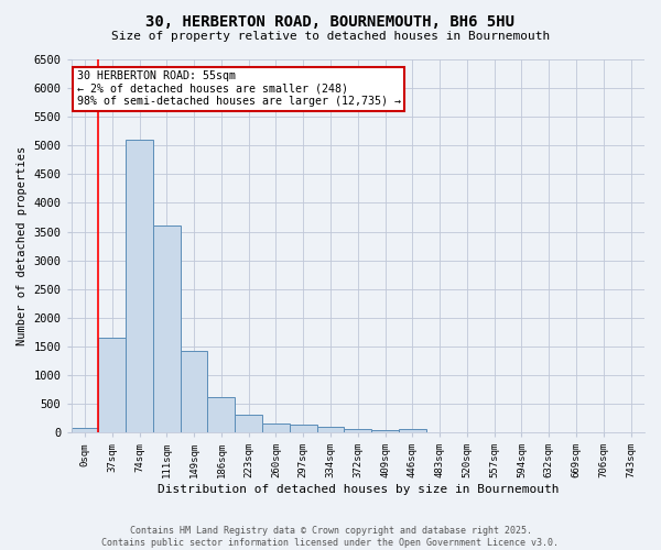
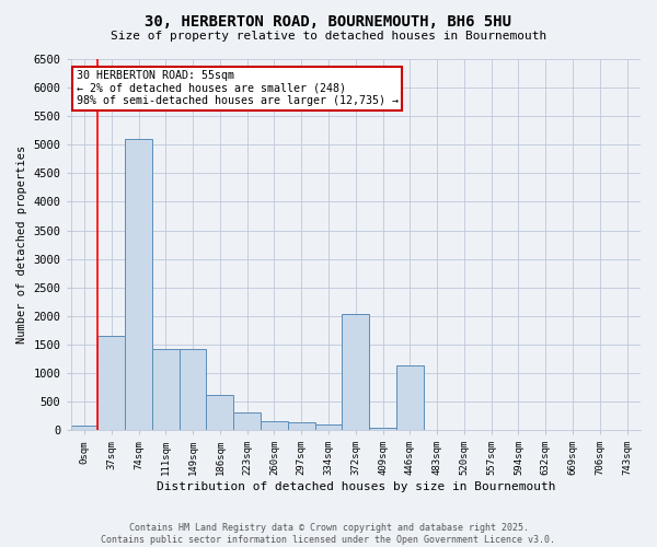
111sqm: 3600 -> 1420
372sqm: 60 -> 2040
446sqm: 60 -> 1140
